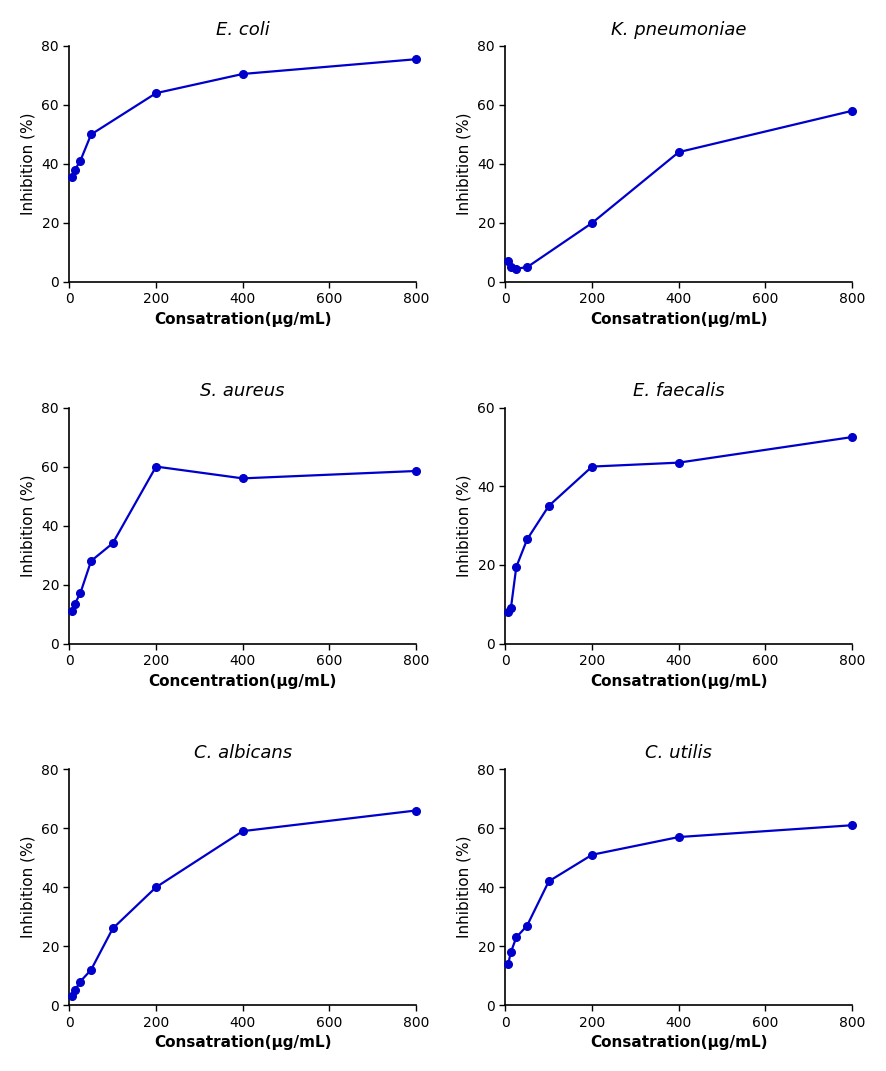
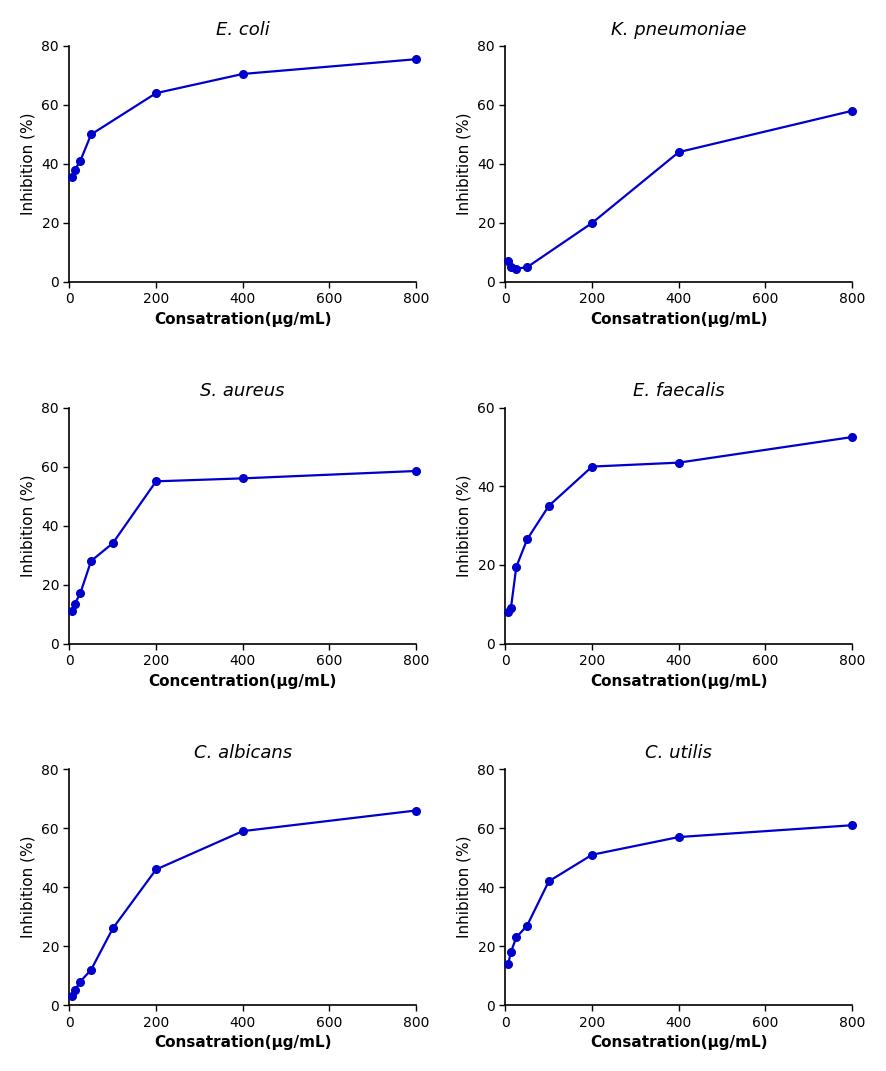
S. aureus/200: 60.0 -> 55.0
C. albicans/200: 40 -> 46
